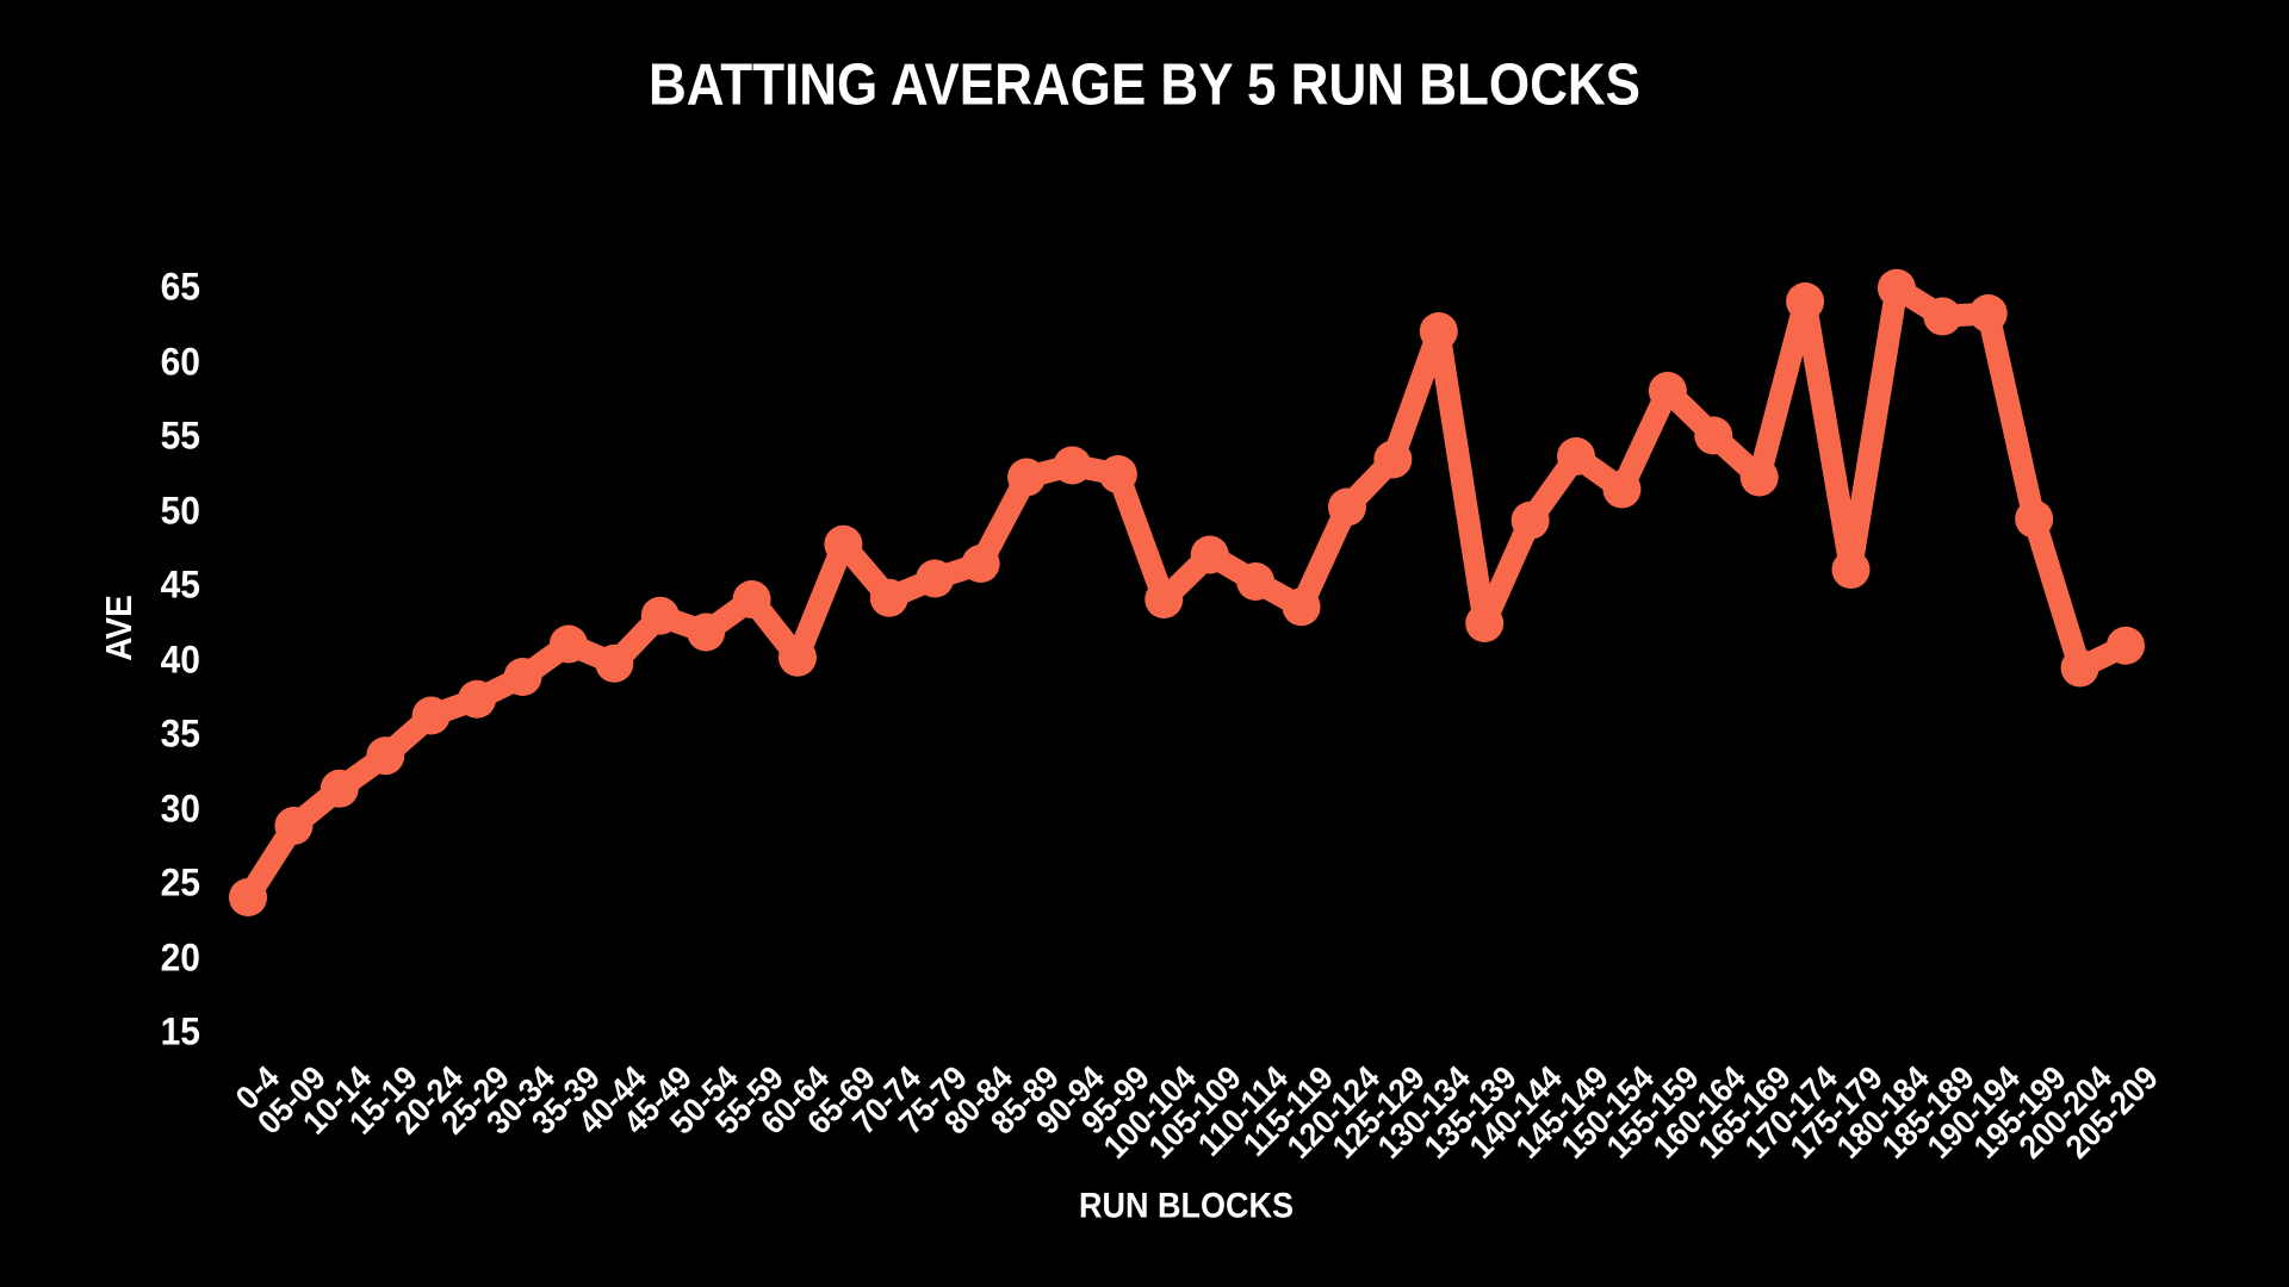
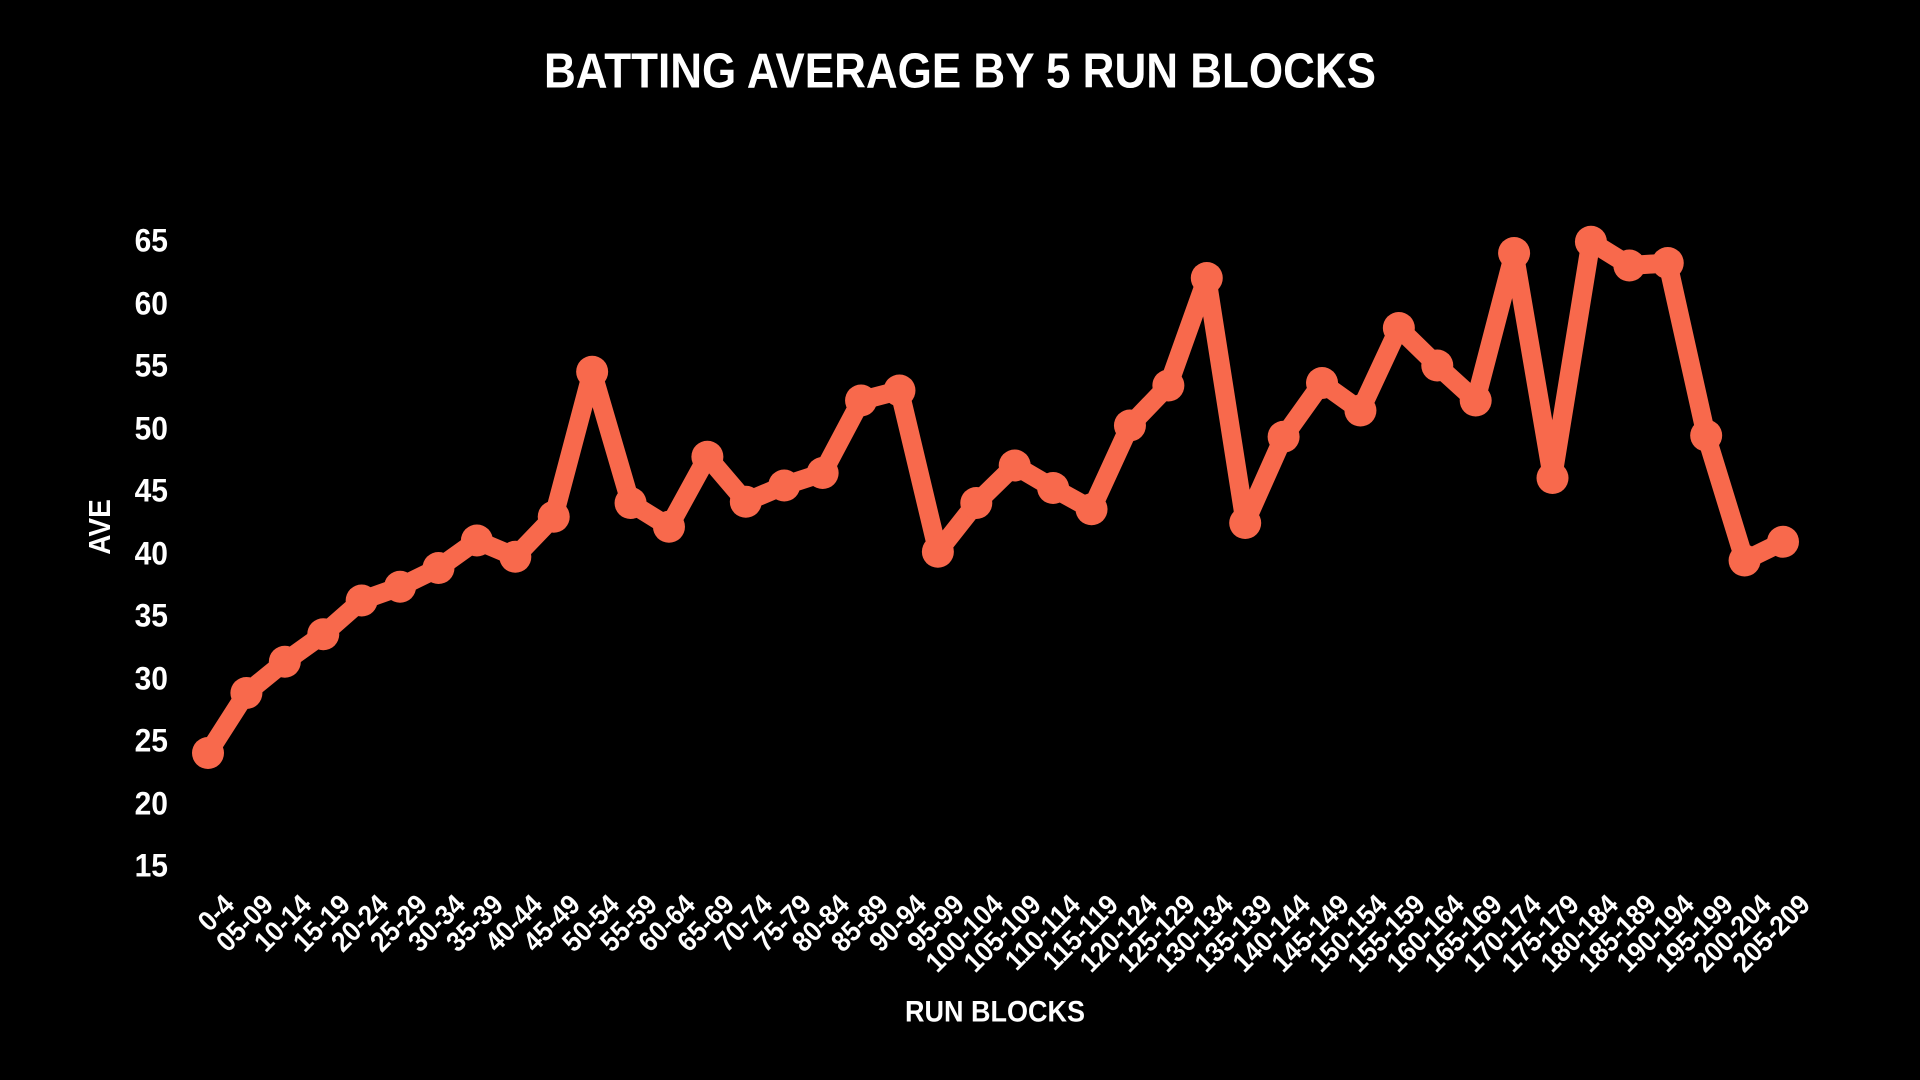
50-54: 42.0 -> 54.7
60-64: 40.3 -> 42.3
95-99: 52.6 -> 40.3
